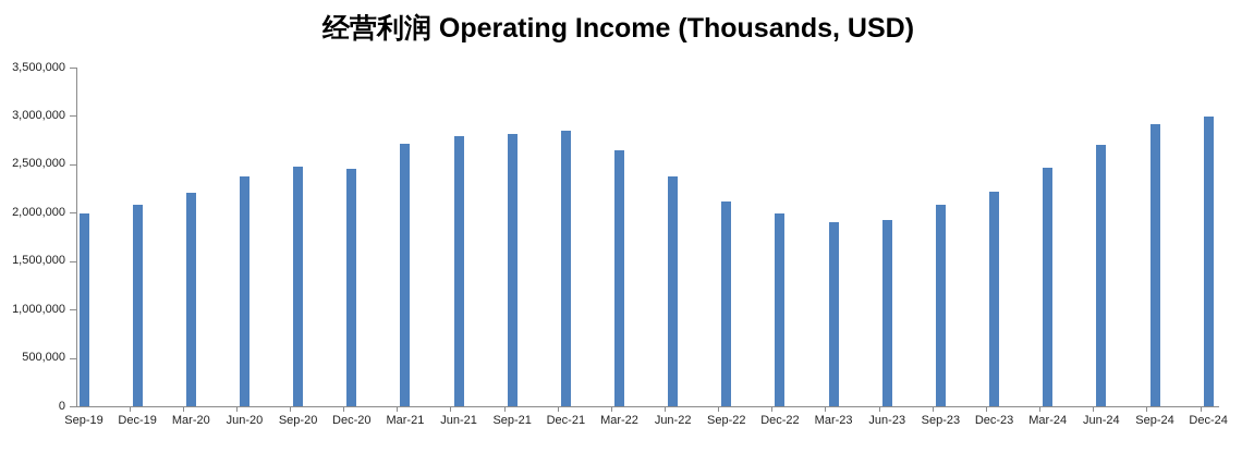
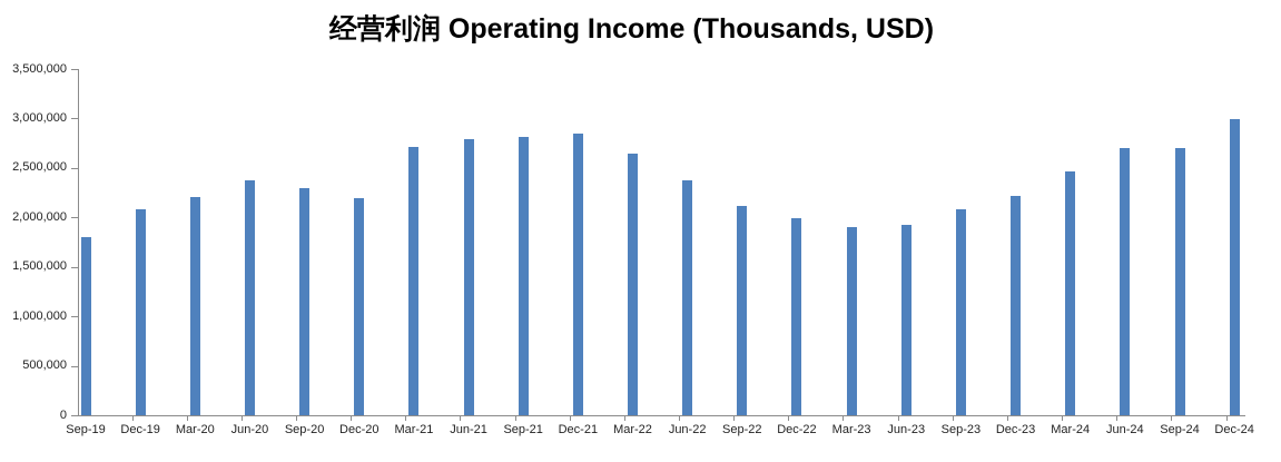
Sep-19: 2000000 -> 1800000
Sep-20: 2500000 -> 2300000
Dec-20: 2400000 -> 2200000
Sep-24: 2900000 -> 2700000
